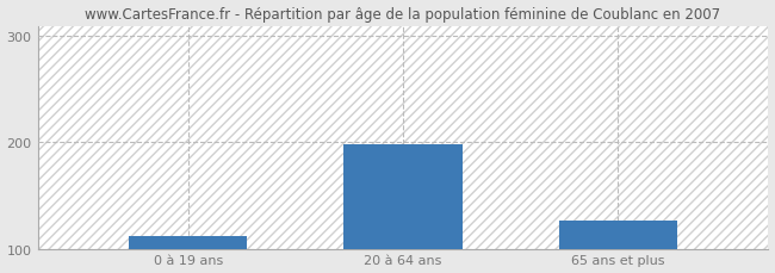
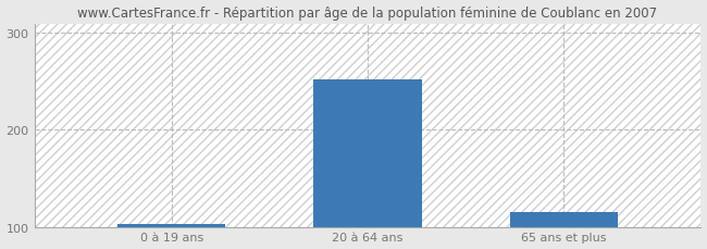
0 à 19 ans: 112 -> 103
20 à 64 ans: 198 -> 252
65 ans et plus: 126 -> 115
